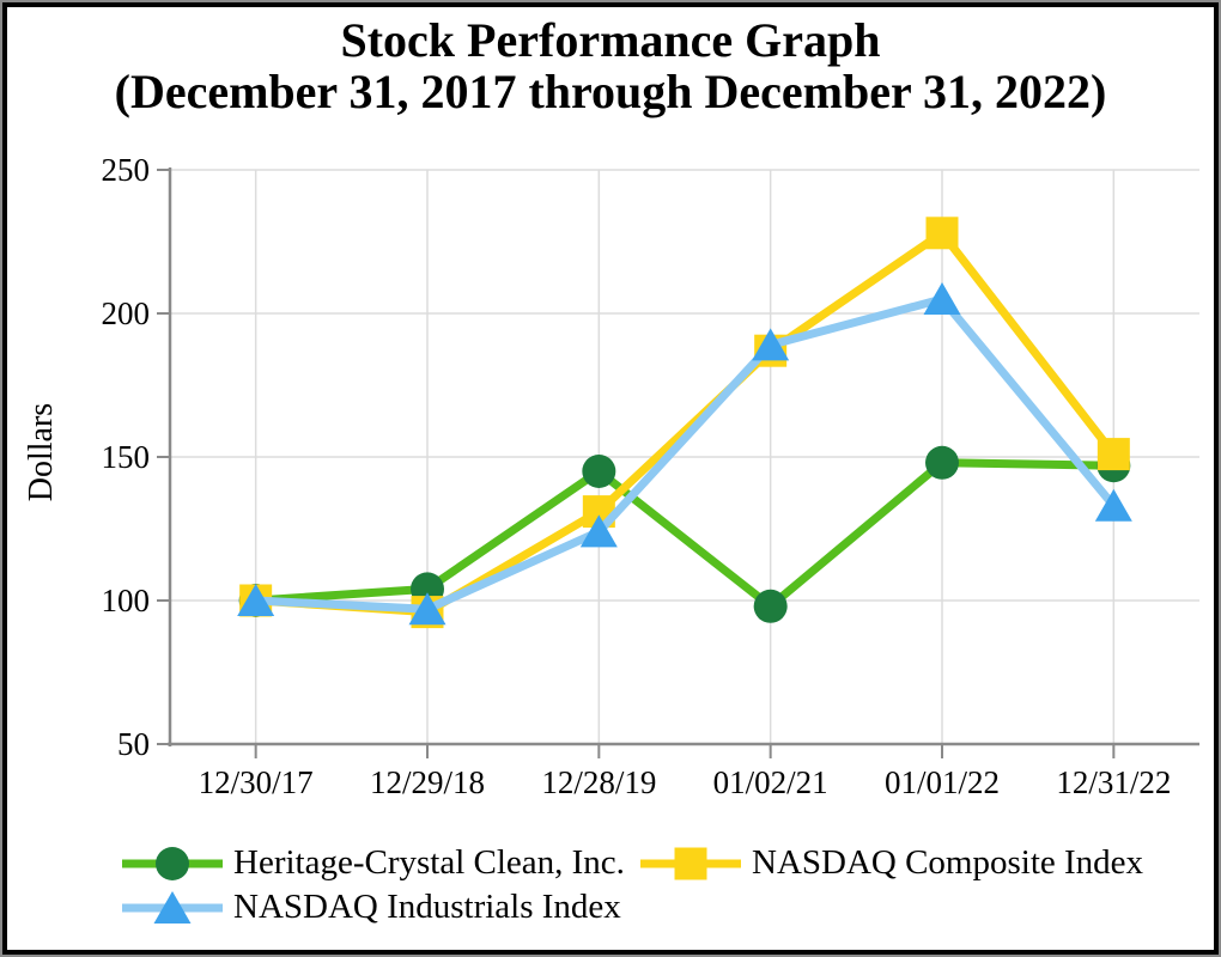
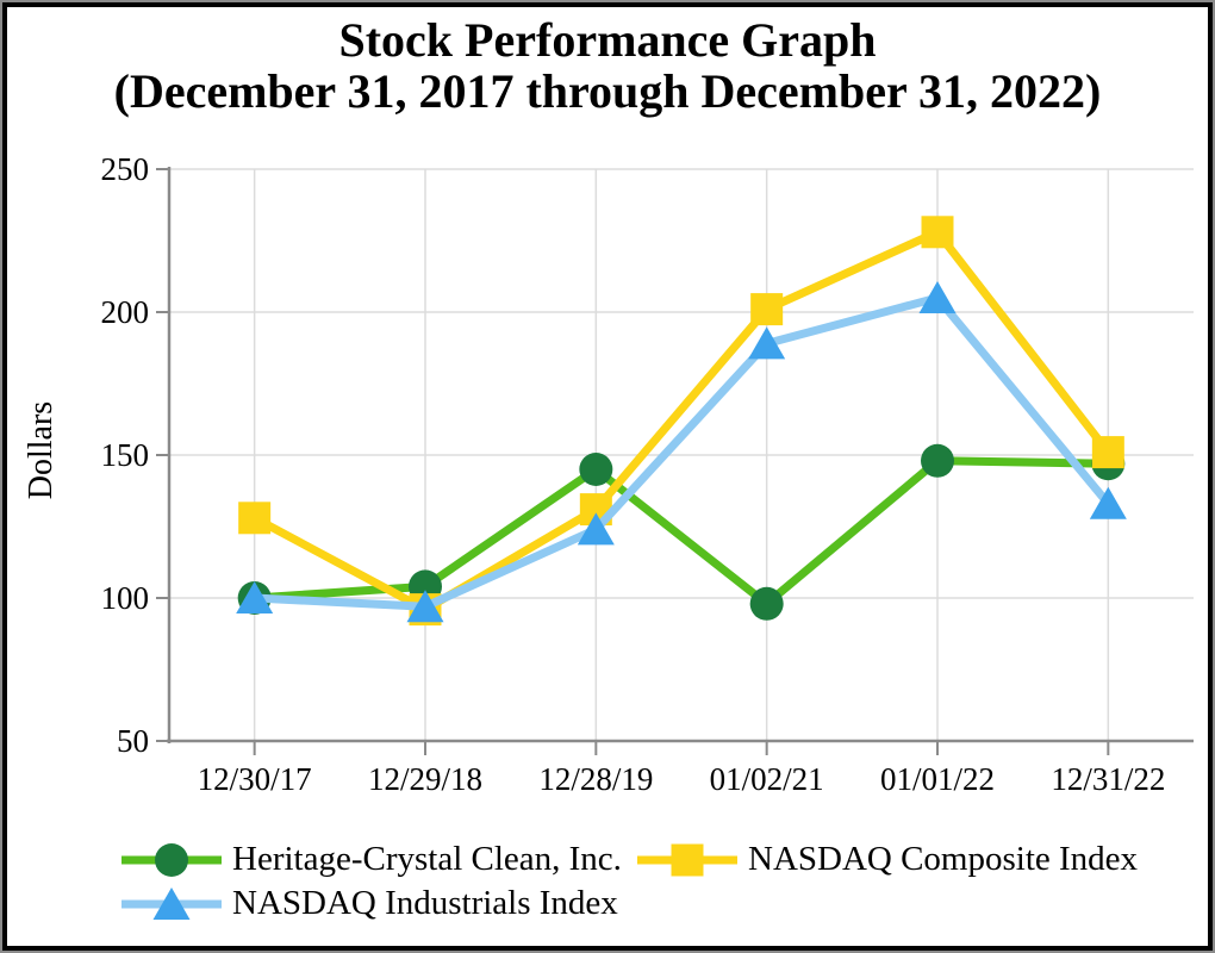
NASDAQ Composite Index/12/30/17: 100 -> 128
NASDAQ Composite Index/01/02/21: 187 -> 201
